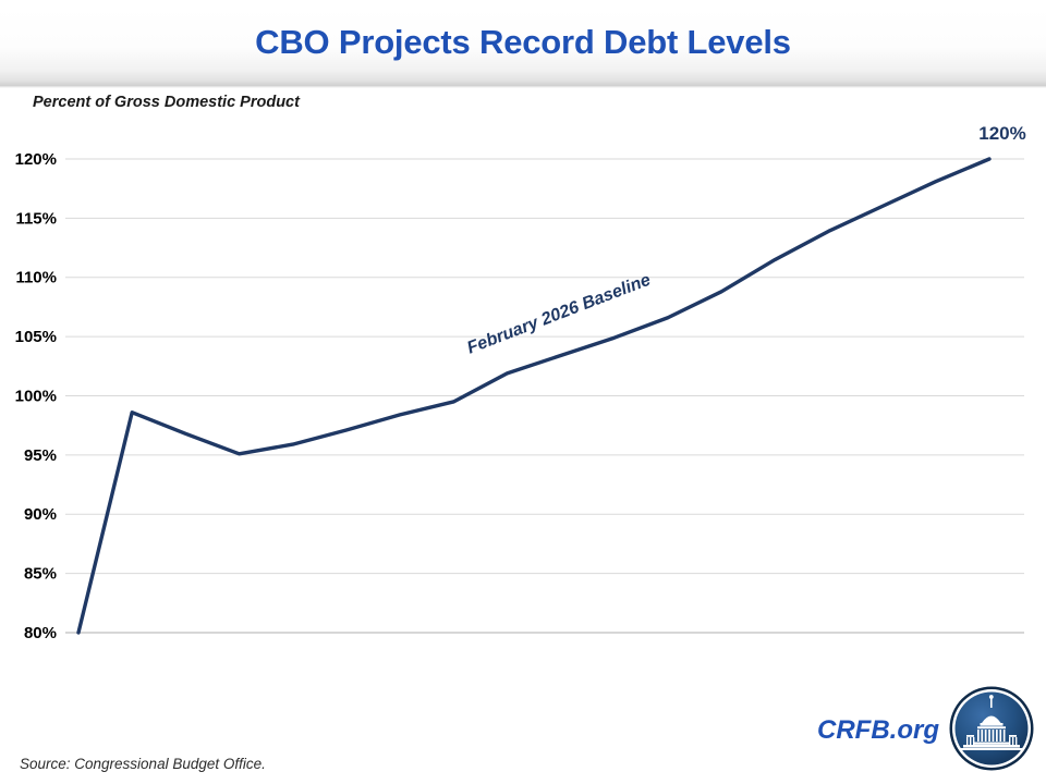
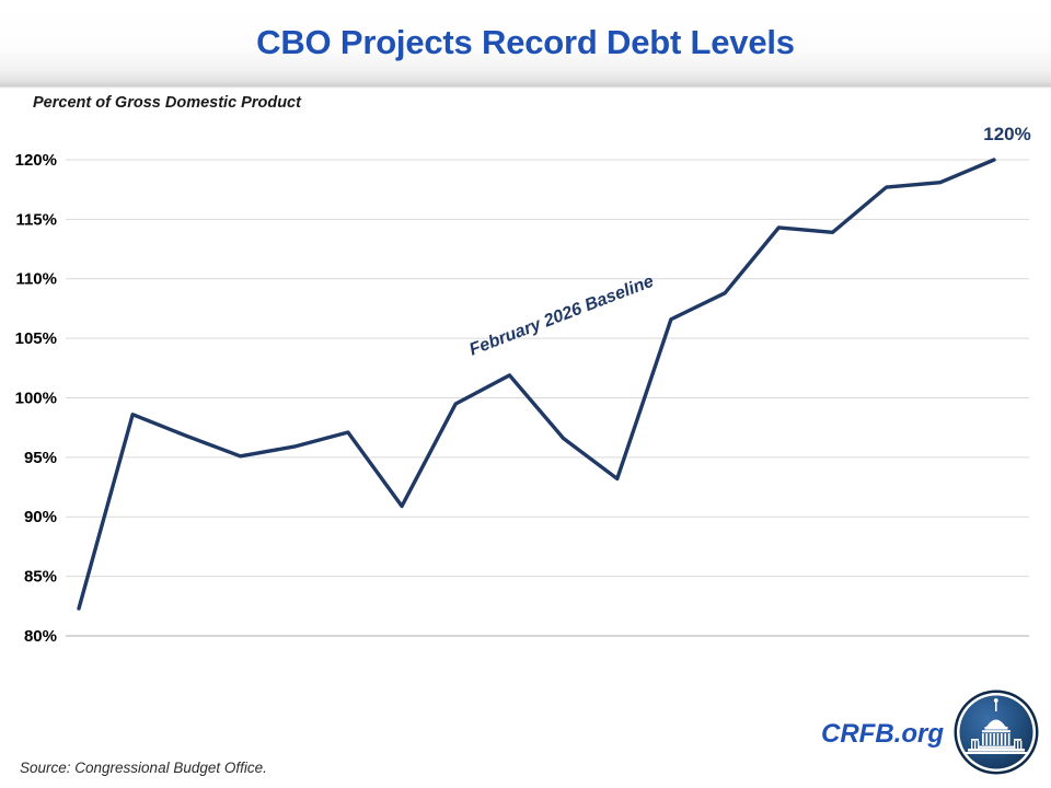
2019: 80.0% -> 82.3%
2025: 98.4% -> 90.9%
2028: 103.4% -> 96.6%
2029: 104.9% -> 93.2%
2032: 111.5% -> 114.3%
2034: 116.0% -> 117.7%
